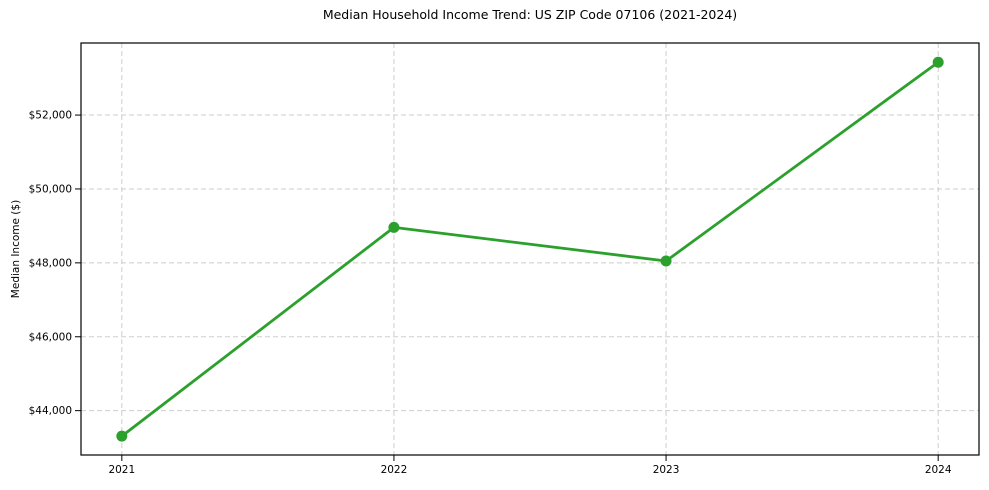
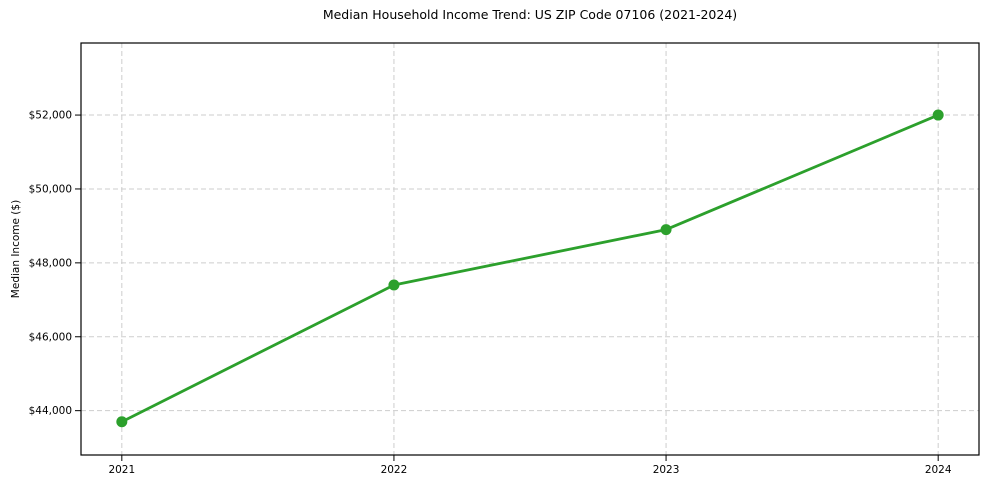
2021: $43300 -> $43700
2022: $49000 -> $47400
2023: $48000 -> $48900
2024: $53400 -> $52000
